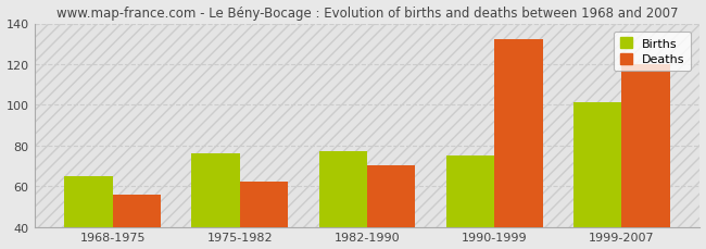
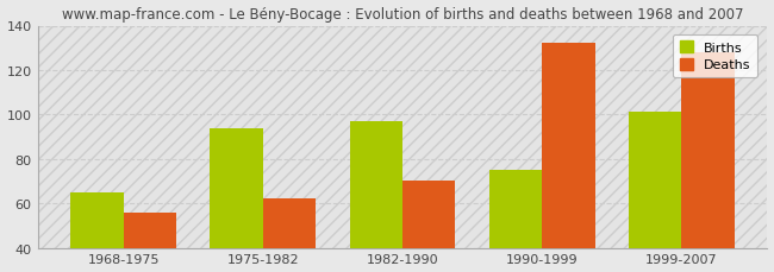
Births/1975-1982: 76 -> 94
Births/1982-1990: 77 -> 97
Deaths/1999-2007: 120 -> 128
